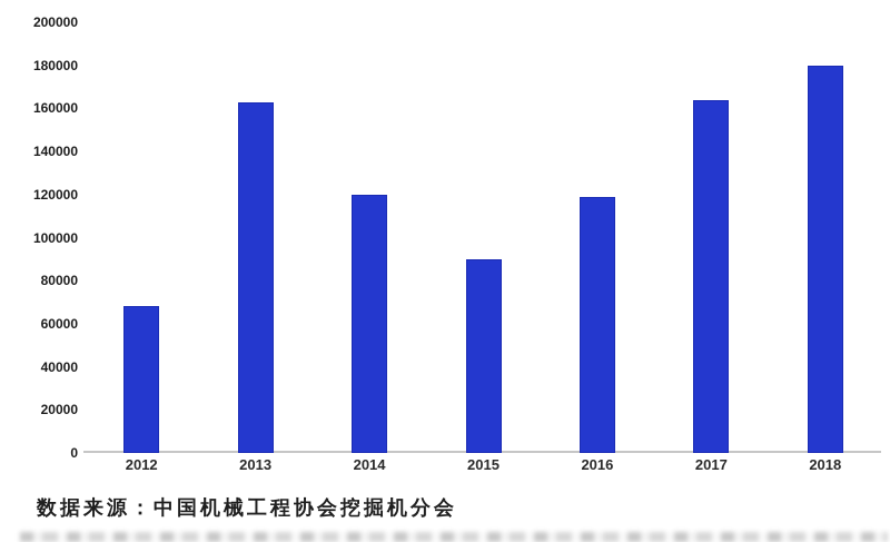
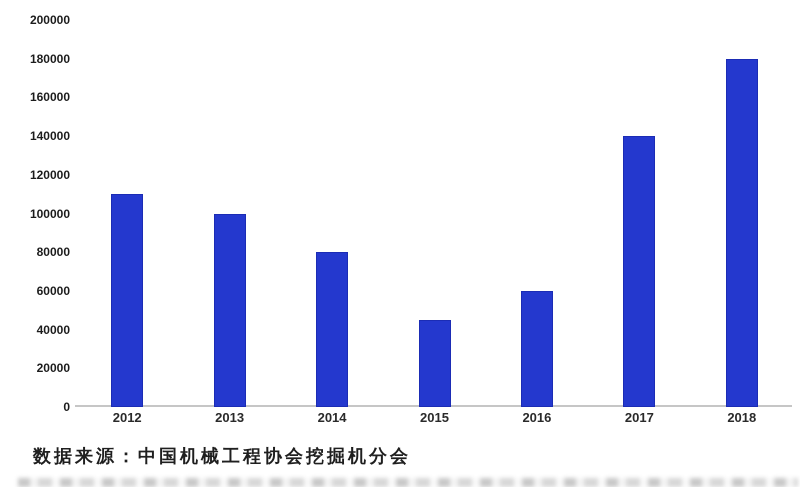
2012: 68000 -> 110000
2013: 163000 -> 100000
2014: 120000 -> 80000
2015: 90000 -> 45000
2016: 119000 -> 60000
2017: 164000 -> 140000
